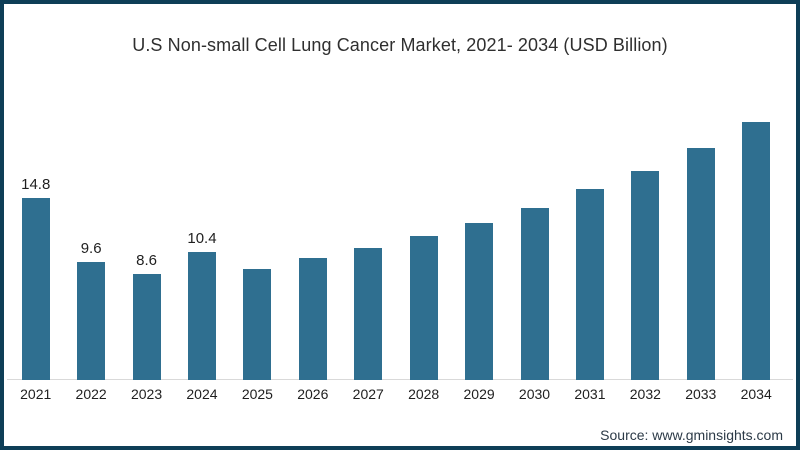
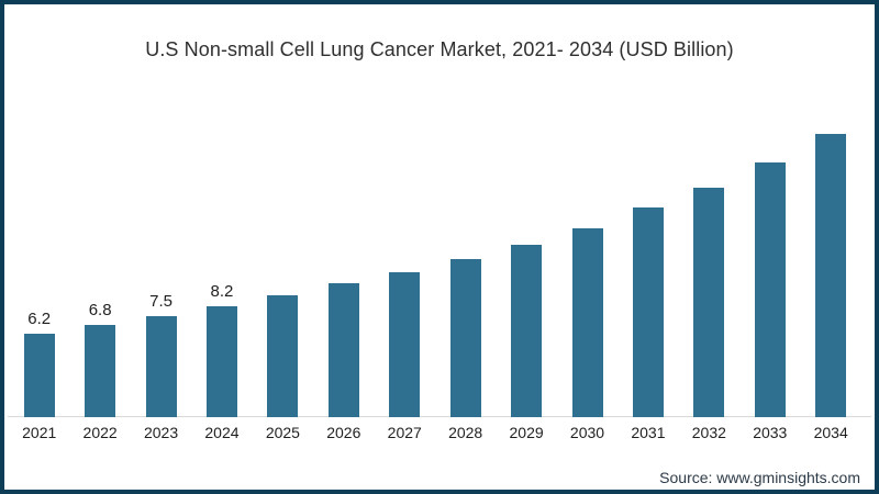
2021: 14.8 -> 6.2
2022: 9.6 -> 6.8
2023: 8.6 -> 7.5
2024: 10.4 -> 8.2
